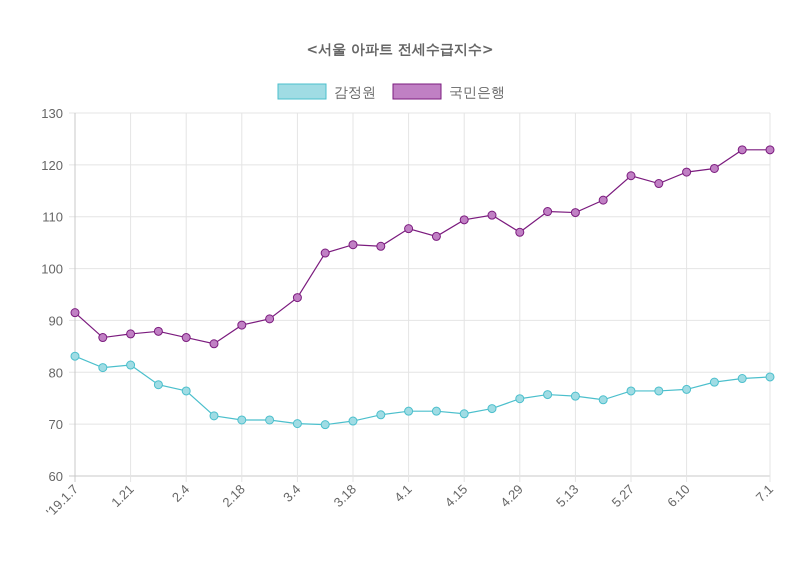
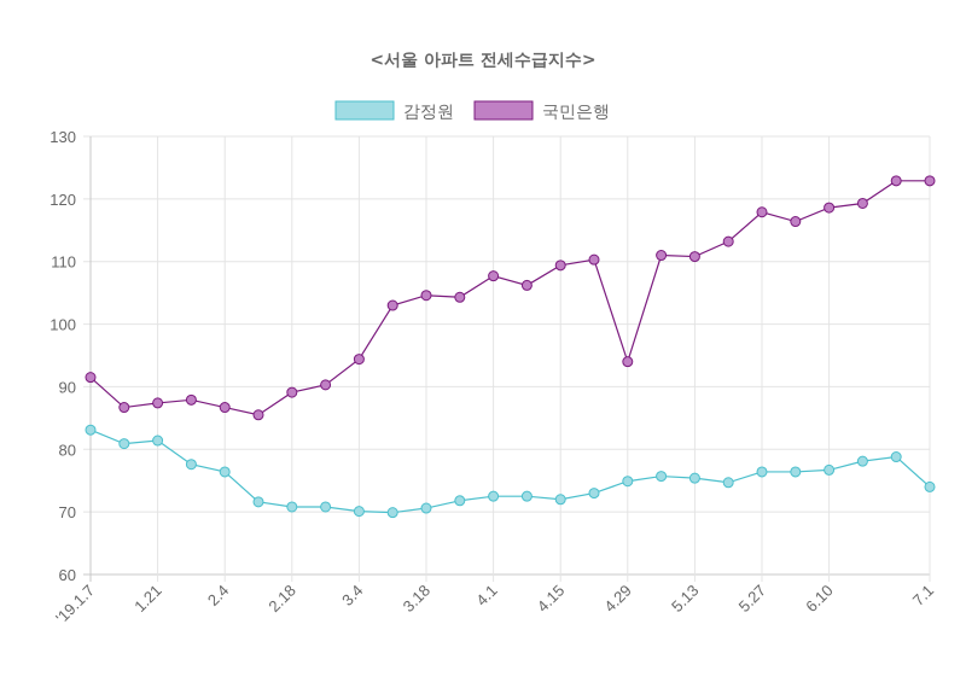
국민은행/4.29: 107 -> 94
감정원/7.1: 79 -> 74
